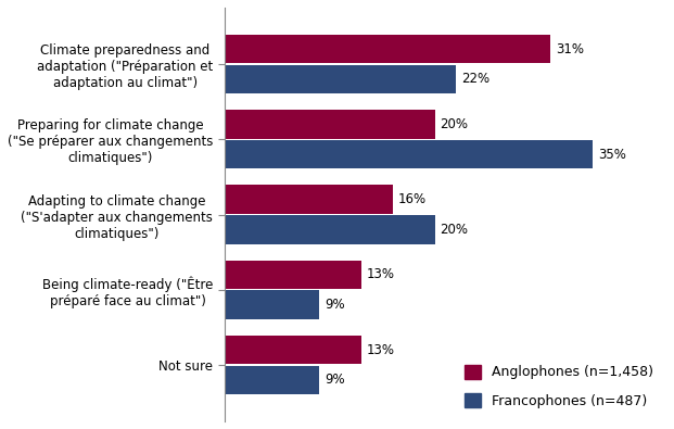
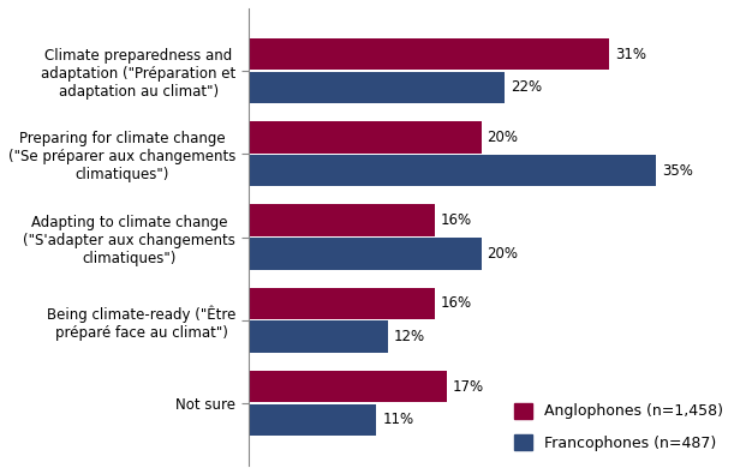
Anglophones (n=1,458)/Being climate-ready ("Être préparé face au climat"): 13% -> 16%
Francophones (n=487)/Being climate-ready ("Être préparé face au climat"): 9% -> 12%
Anglophones (n=1,458)/Not sure: 13% -> 17%
Francophones (n=487)/Not sure: 9% -> 11%
